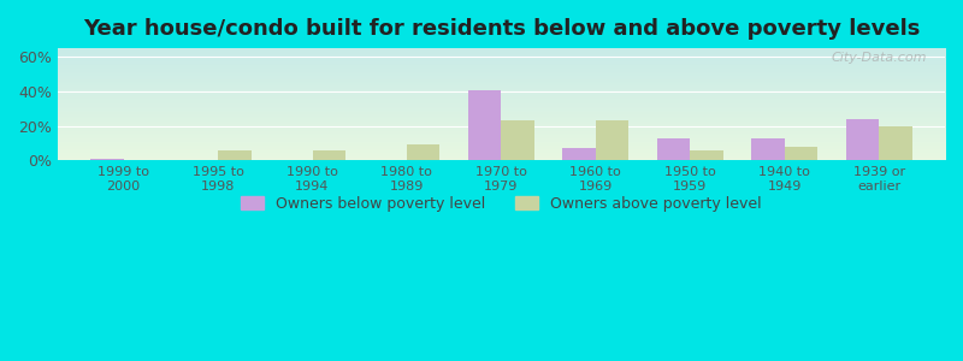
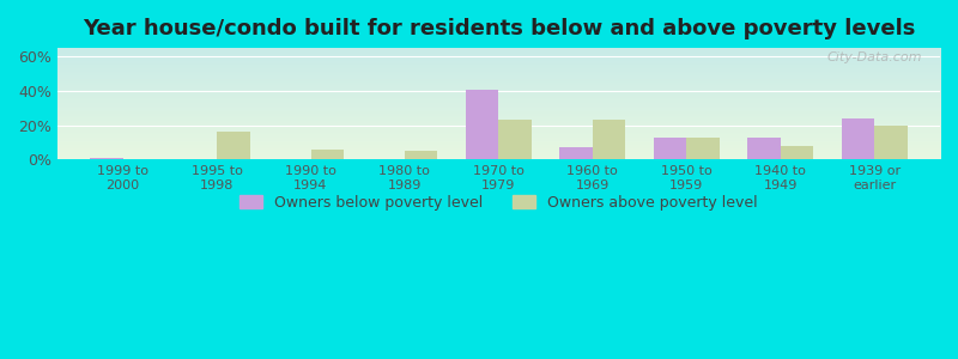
Owners above poverty level/1995 to 1998: 6% -> 16%
Owners above poverty level/1980 to 1989: 9% -> 5%
Owners above poverty level/1950 to 1959: 6% -> 13%
